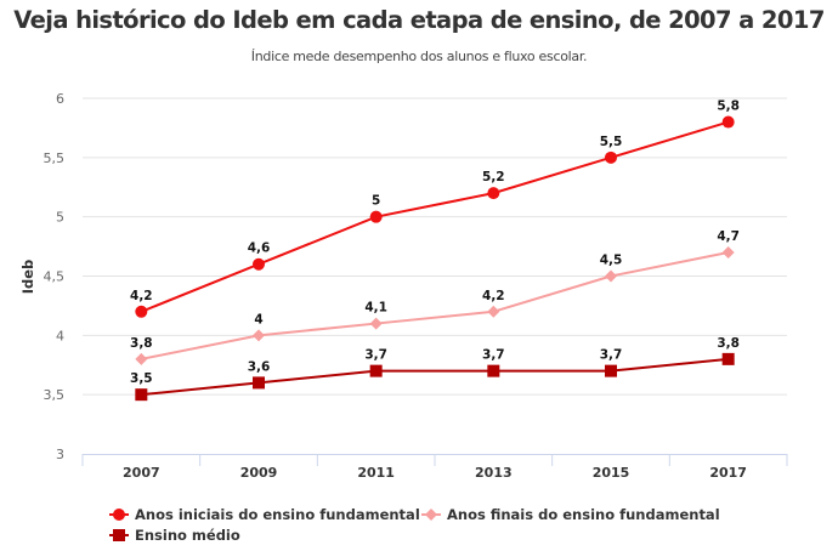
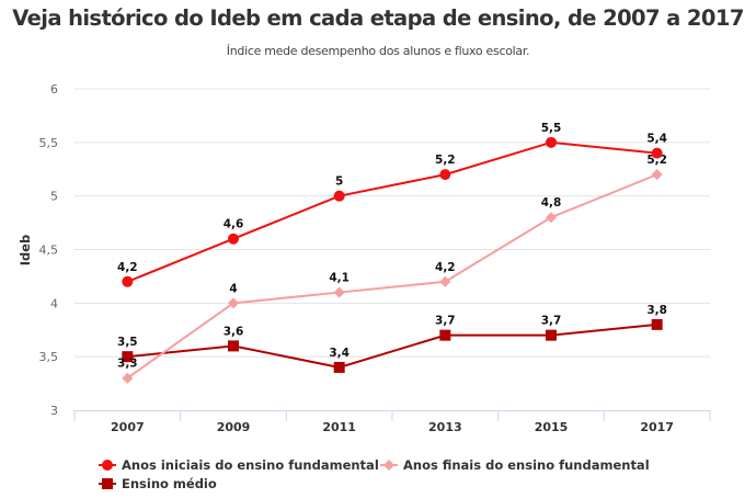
Anos finais do ensino fundamental/2007: 3,8 -> 3,3
Ensino médio/2011: 3,7 -> 3,4
Anos finais do ensino fundamental/2015: 4,5 -> 4,8
Anos iniciais do ensino fundamental/2017: 5,8 -> 5,4
Anos finais do ensino fundamental/2017: 4,7 -> 5,2
